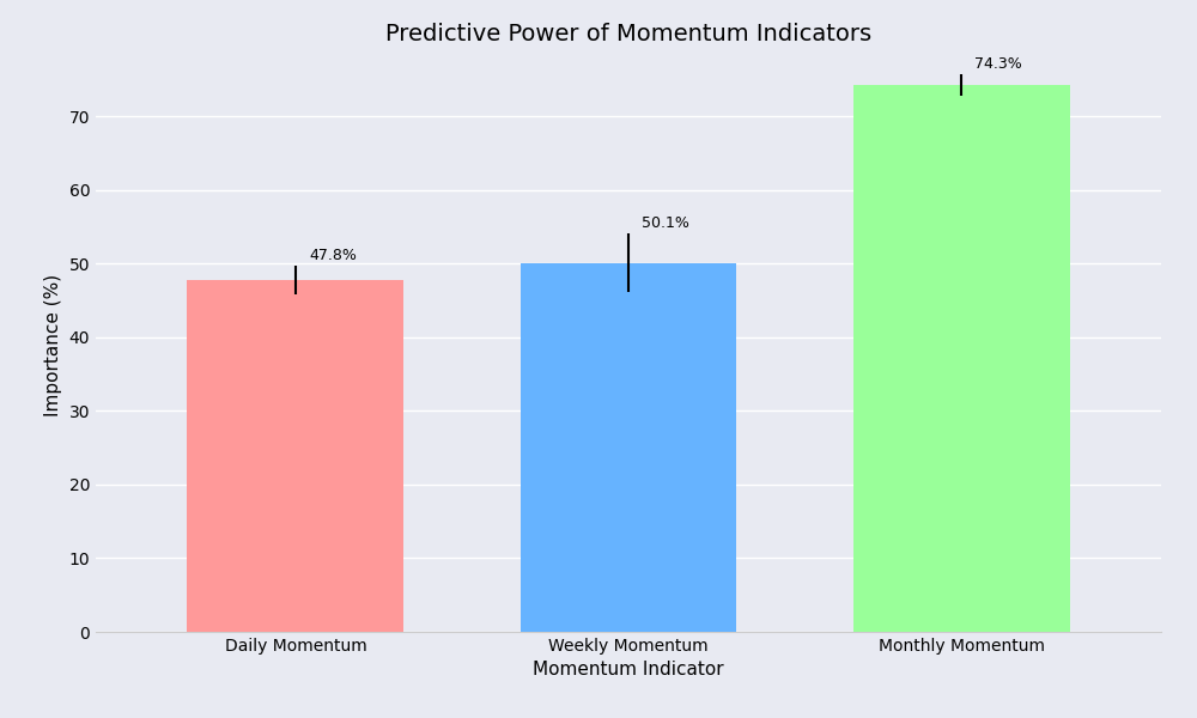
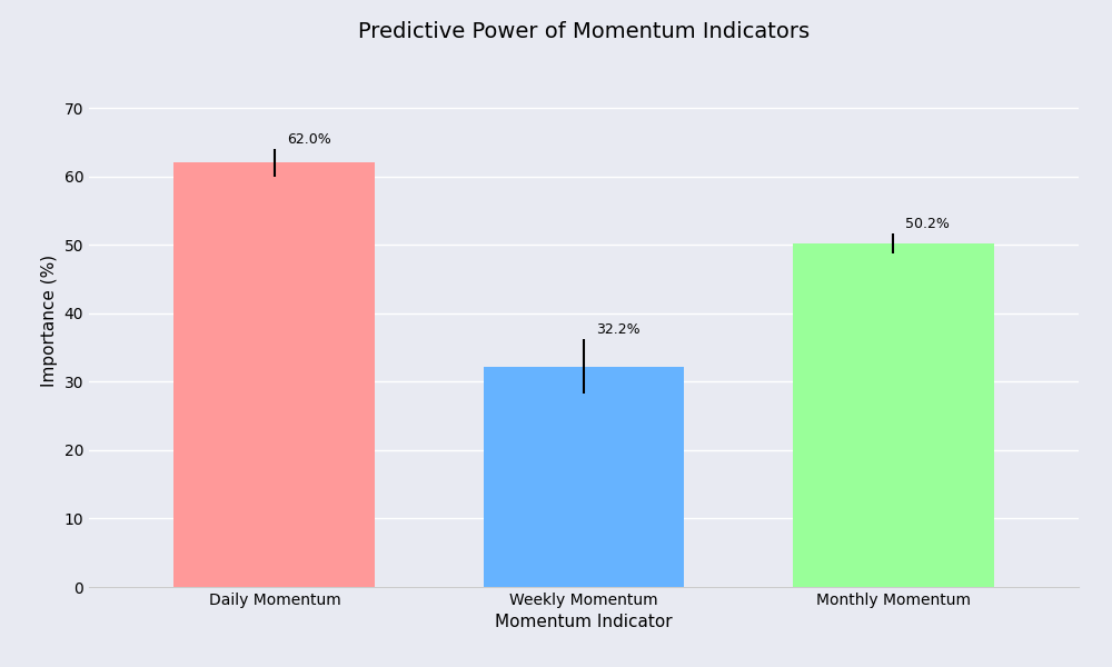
Daily Momentum: 47.8% -> 62.0%
Weekly Momentum: 50.1% -> 32.2%
Monthly Momentum: 74.3% -> 50.2%
